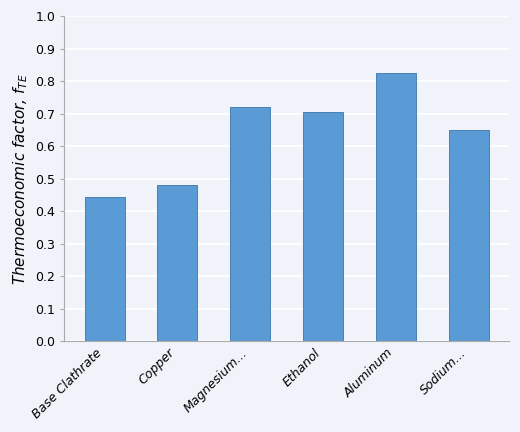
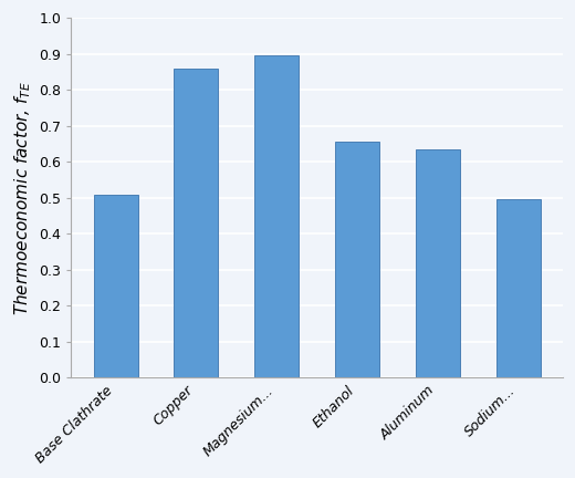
Base Clathrate: 0.445 -> 0.510
Copper: 0.480 -> 0.860
Magnesium...: 0.720 -> 0.895
Ethanol: 0.705 -> 0.655
Aluminum: 0.825 -> 0.635
Sodium...: 0.650 -> 0.495
